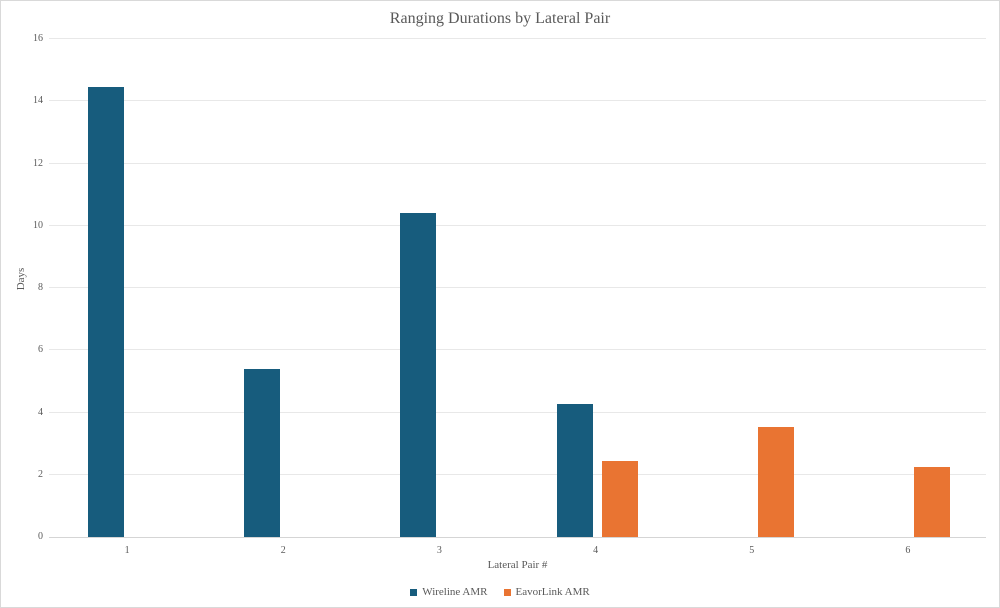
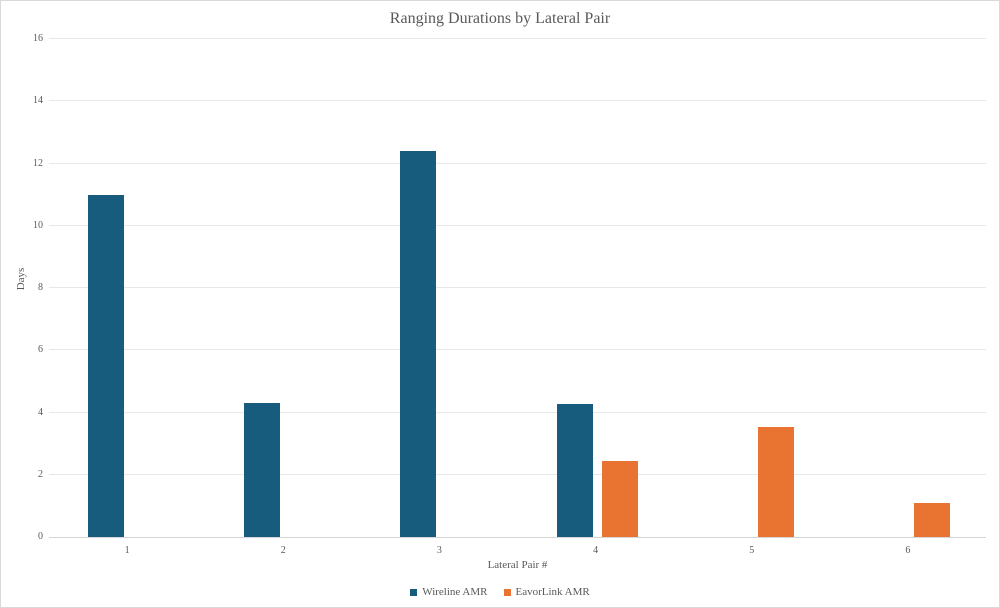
Wireline AMR/1: 14.4 -> 11.0
Wireline AMR/2: 5.4 -> 4.3
Wireline AMR/3: 10.4 -> 12.4
EavorLink AMR/6: 2.2 -> 1.1
